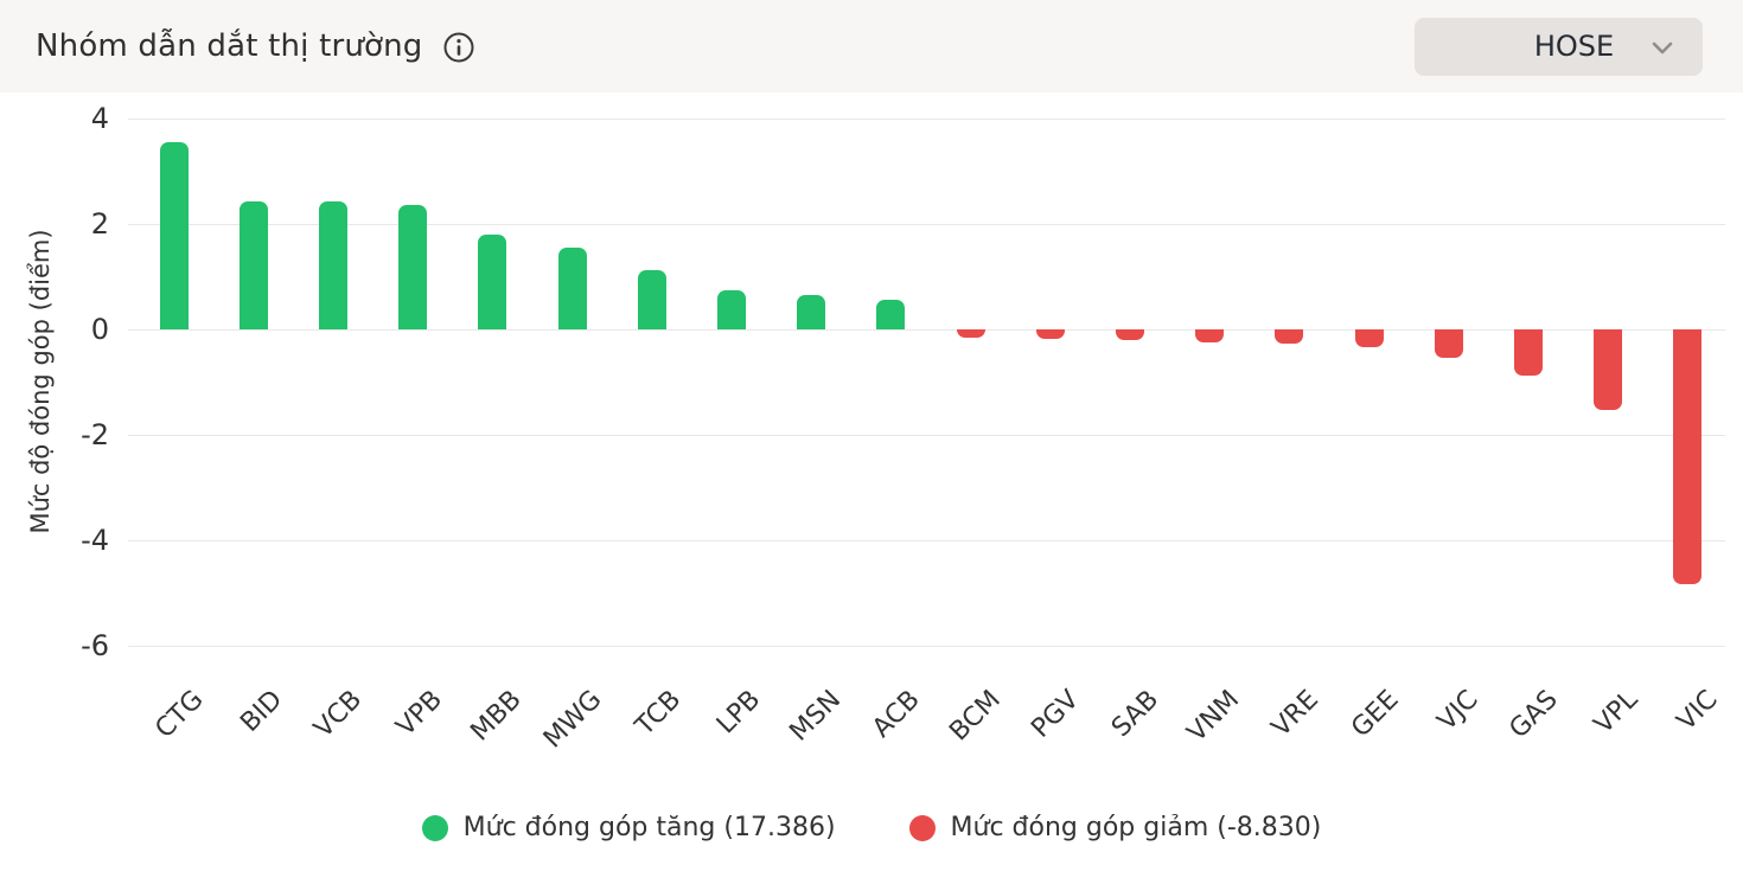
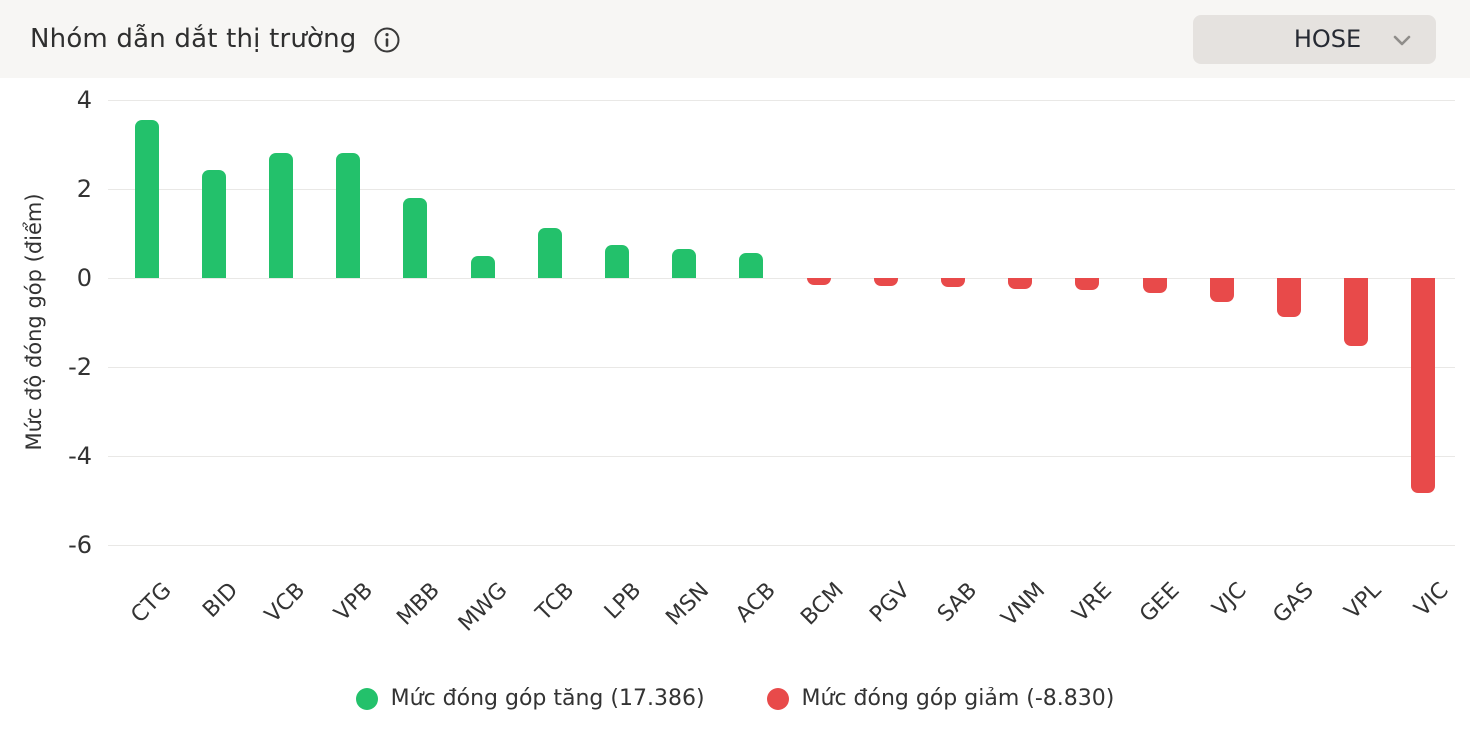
VCB: 2.4 -> 2.8
VPB: 2.4 -> 2.8
MWG: 1.6 -> 0.5
